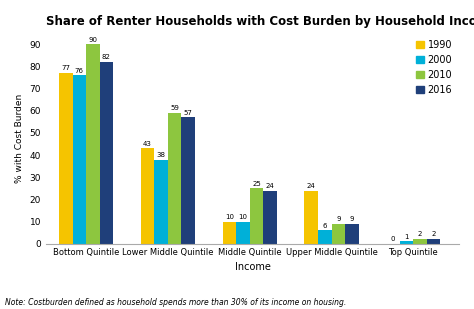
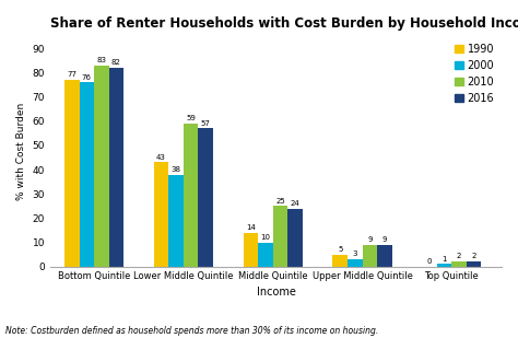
2010/Bottom Quintile: 90 -> 83
1990/Middle Quintile: 10 -> 14
1990/Upper Middle Quintile: 24 -> 5
2000/Upper Middle Quintile: 6 -> 3
